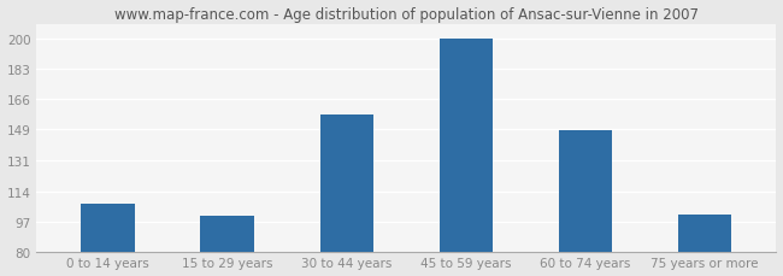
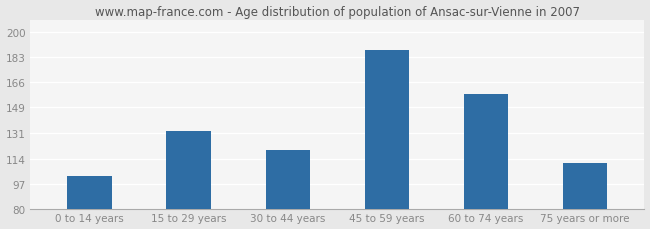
0 to 14 years: 107 -> 102
15 to 29 years: 100 -> 133
30 to 44 years: 157 -> 120
45 to 59 years: 200 -> 188
60 to 74 years: 148 -> 158
75 years or more: 101 -> 111
